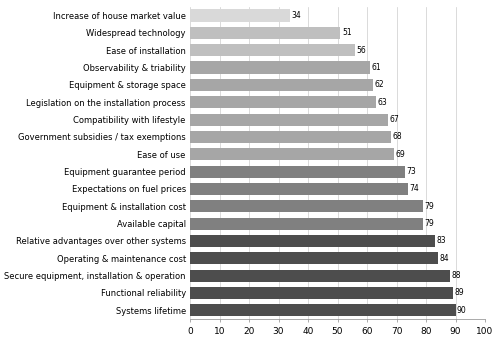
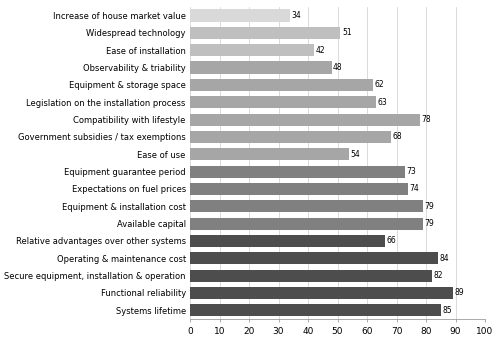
Ease of installation: 56 -> 42
Observability & triability: 61 -> 48
Compatibility with lifestyle: 67 -> 78
Ease of use: 69 -> 54
Relative advantages over other systems: 83 -> 66
Secure equipment, installation & operation: 88 -> 82
Systems lifetime: 90 -> 85
